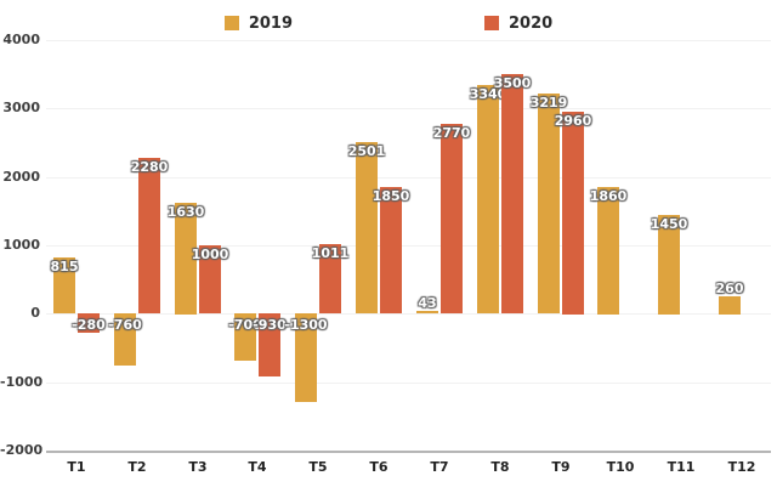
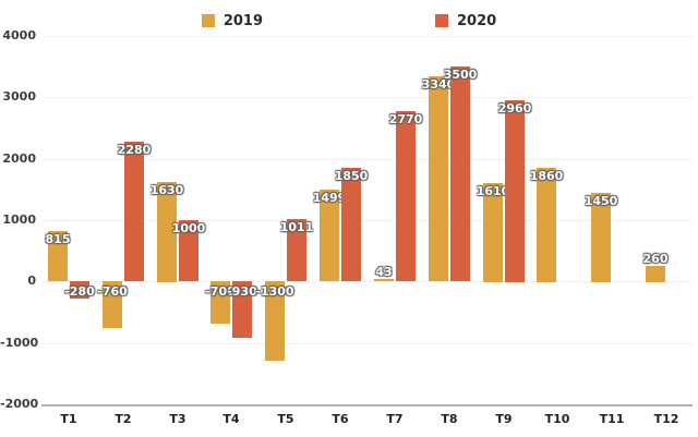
2019/T6: 2501 -> 1499
2019/T9: 3219 -> 1610
